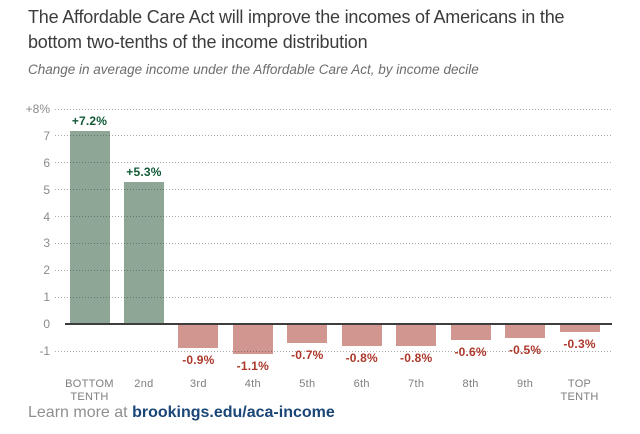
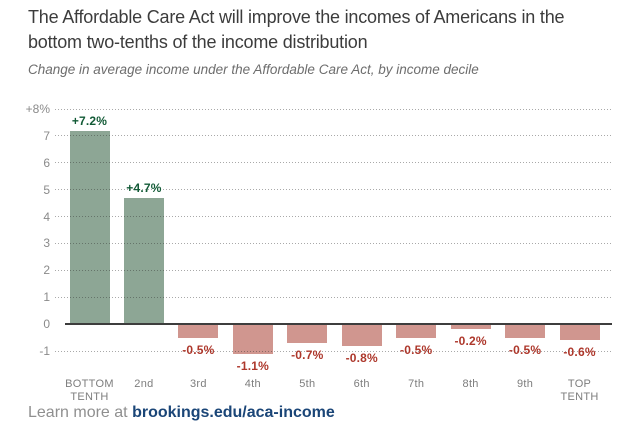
2nd: +5.3% -> +4.7%
3rd: -0.9% -> -0.5%
7th: -0.8% -> -0.5%
8th: -0.6% -> -0.2%
TOP TENTH: -0.3% -> -0.6%
